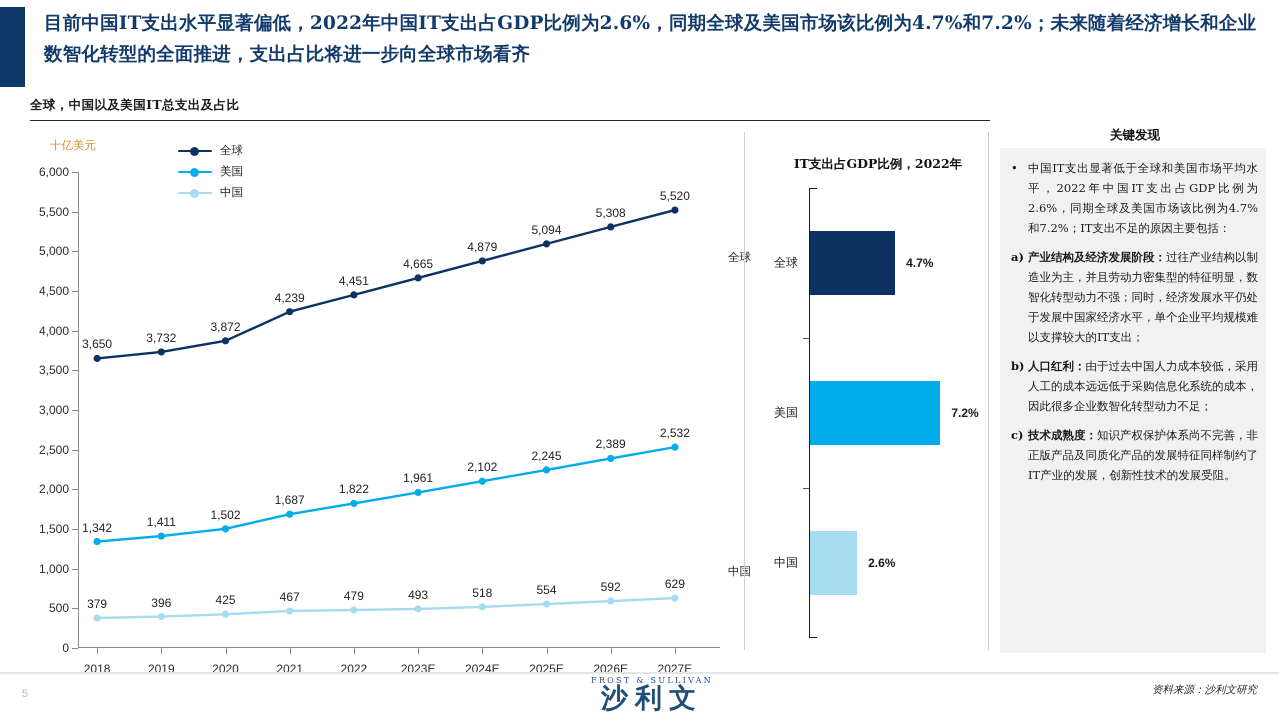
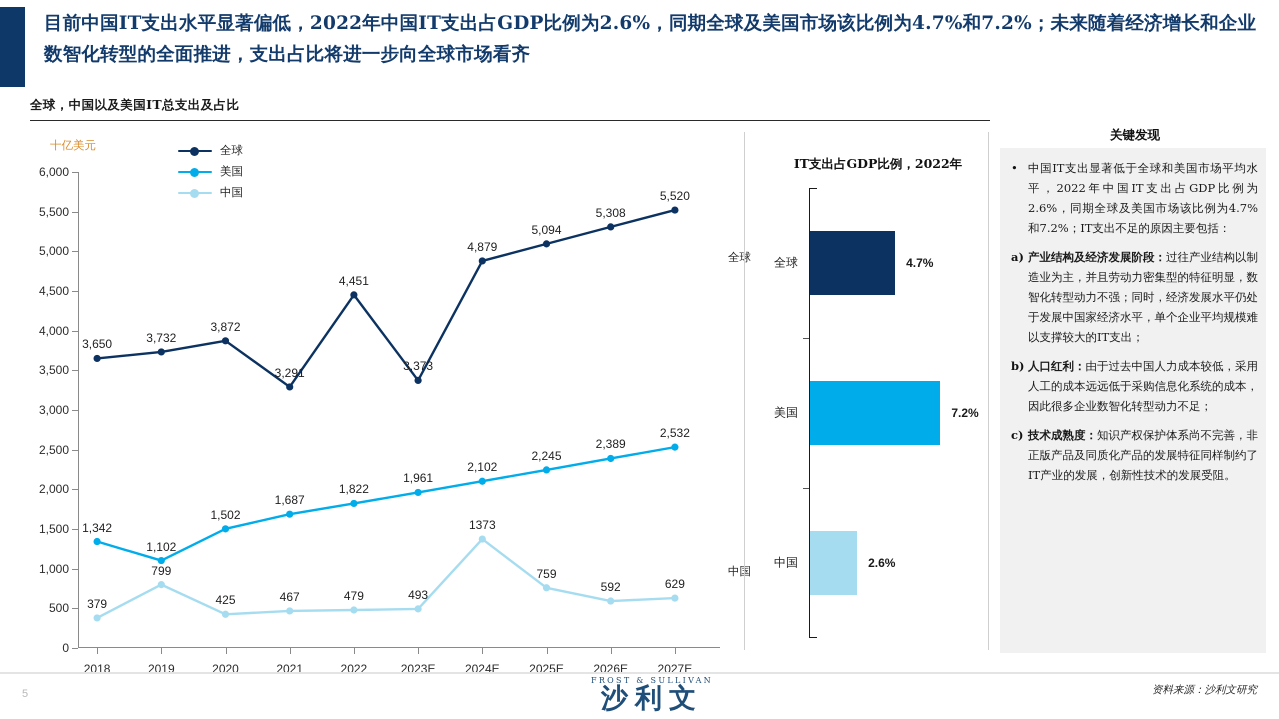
全球，中国以及美国IT总支出及占比/美国/2019: 1,411 -> 1,102
全球，中国以及美国IT总支出及占比/中国/2019: 396 -> 799
全球，中国以及美国IT总支出及占比/全球/2021: 4,239 -> 3,291
全球，中国以及美国IT总支出及占比/全球/2023E: 4,665 -> 3,373
全球，中国以及美国IT总支出及占比/中国/2024E: 518 -> 1373
全球，中国以及美国IT总支出及占比/中国/2025E: 554 -> 759
